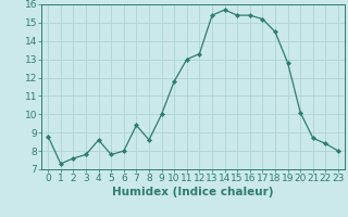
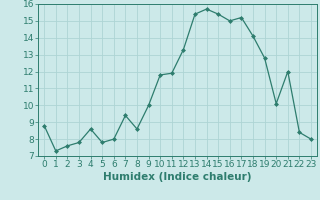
11: 13.0 -> 11.9
16: 15.4 -> 15.0
18: 14.5 -> 14.1
21: 8.7 -> 12.0
